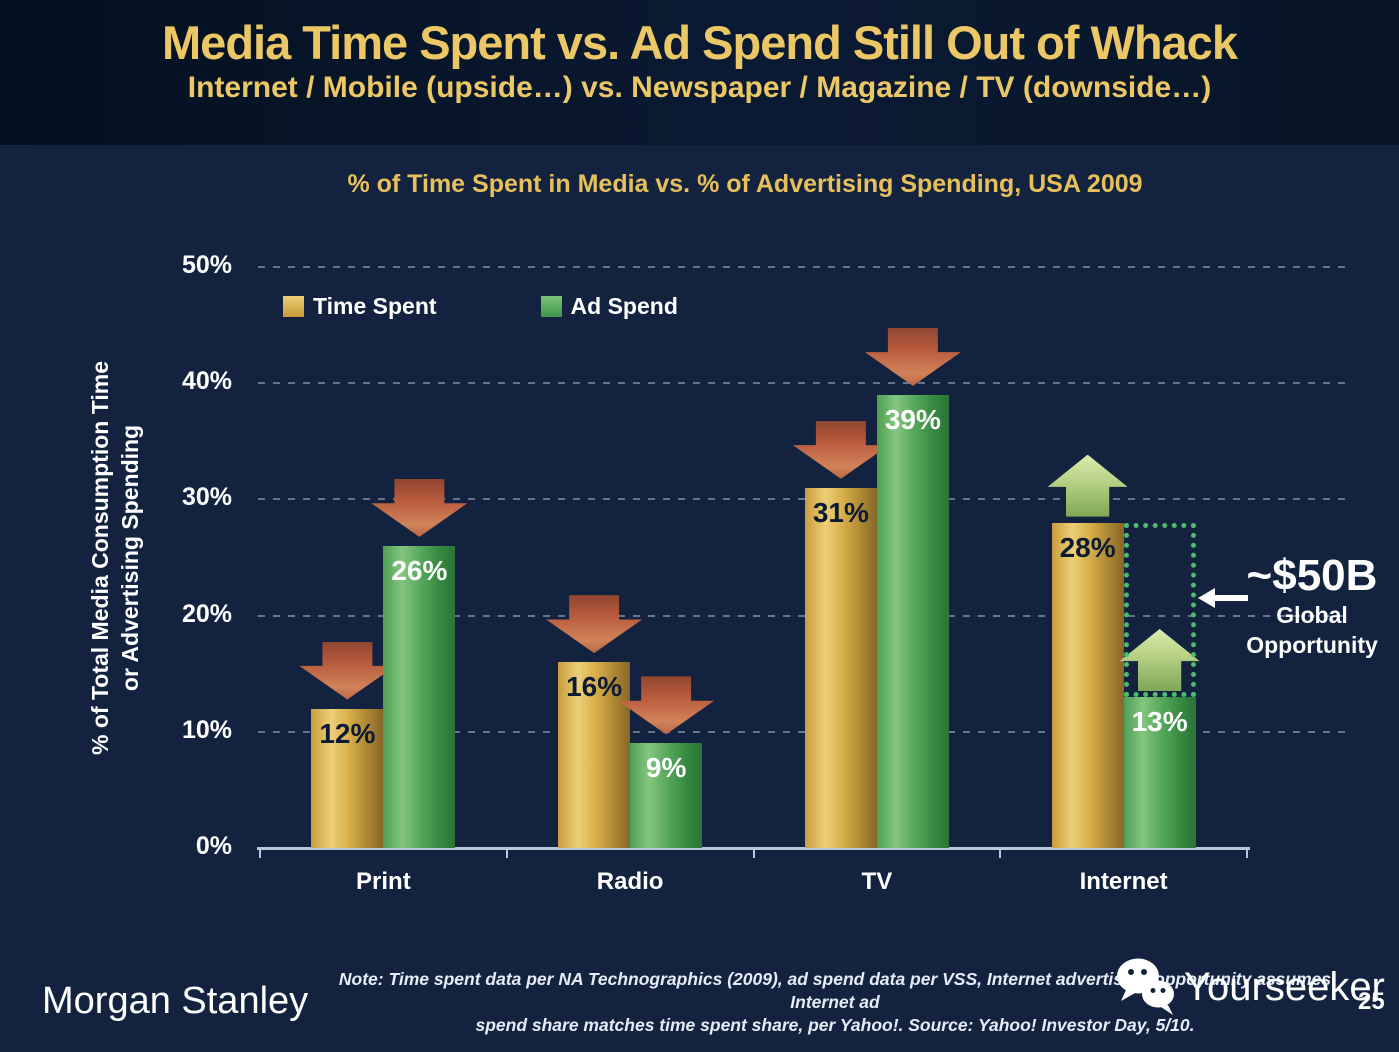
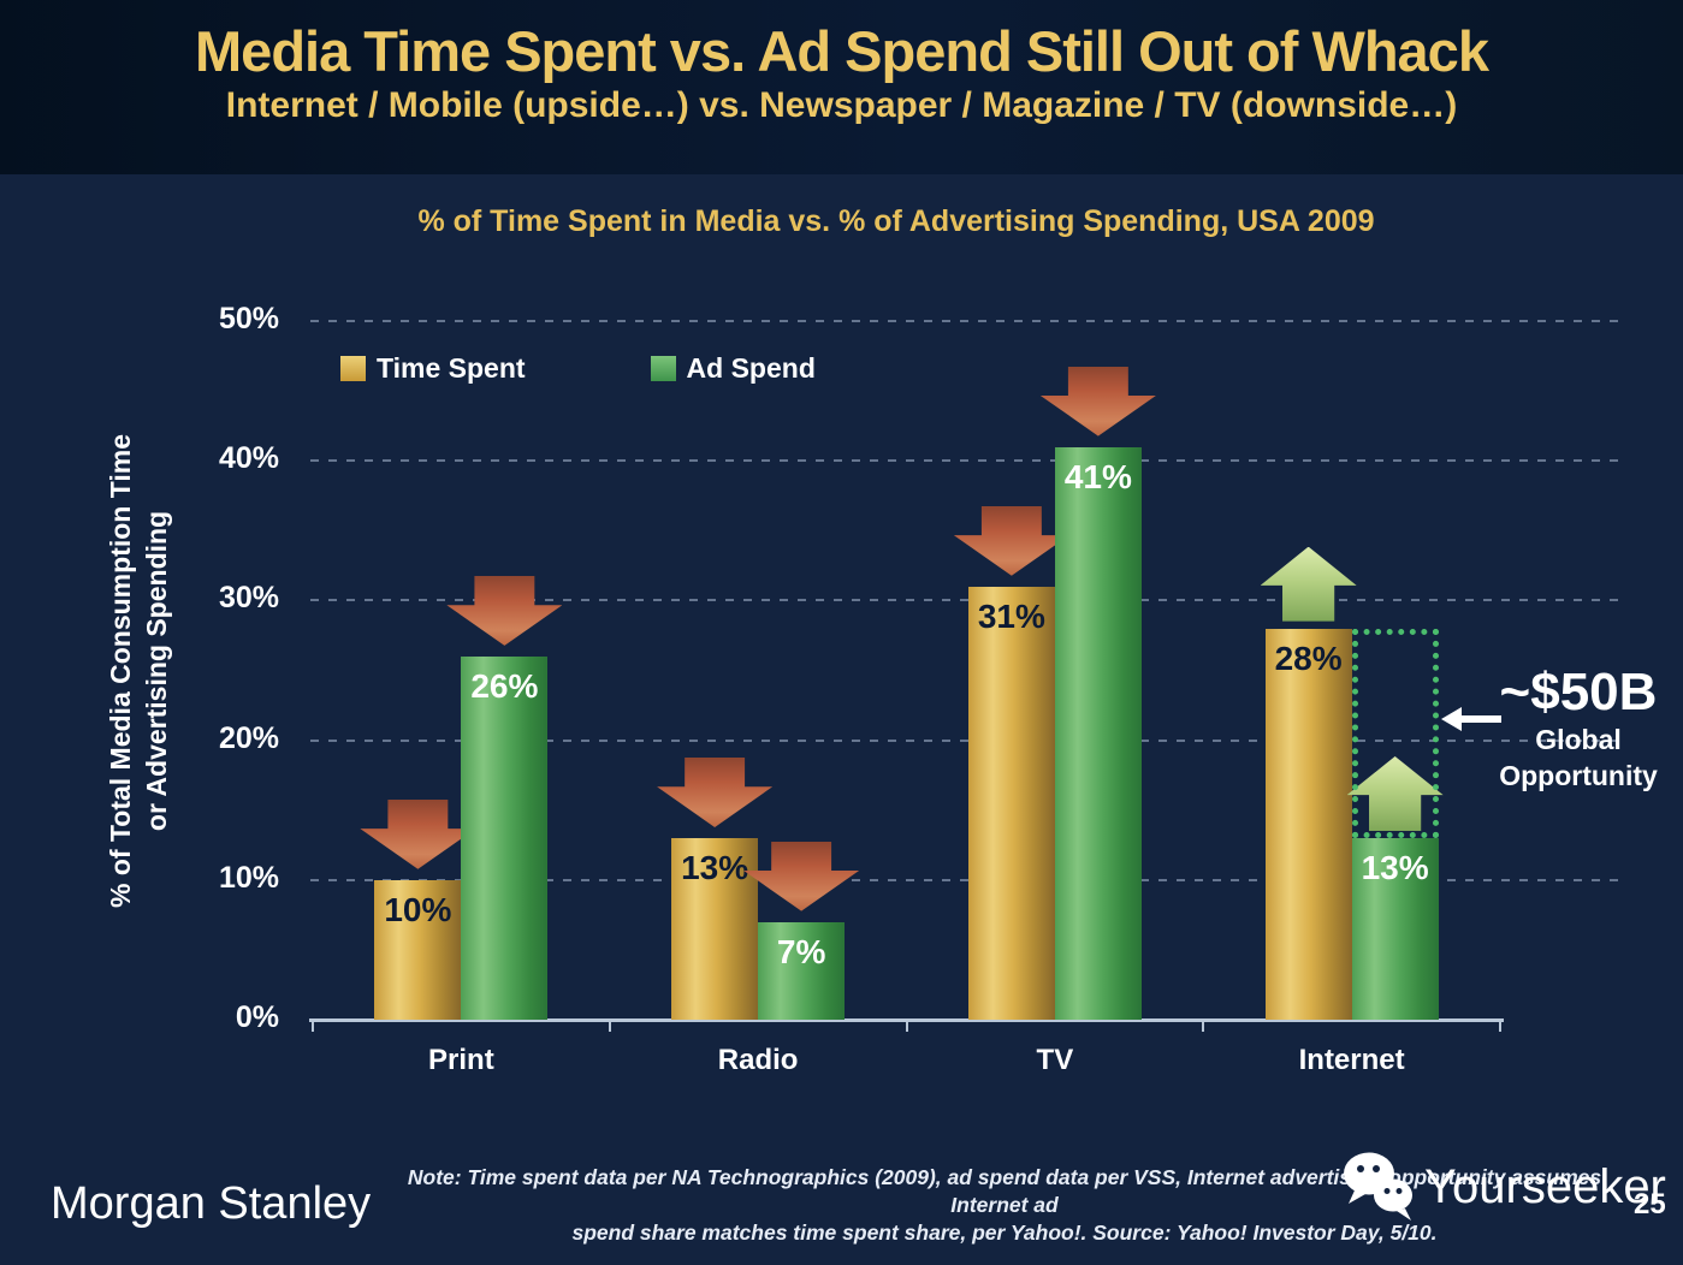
Time Spent/Print: 12% -> 10%
Time Spent/Radio: 16% -> 13%
Ad Spend/Radio: 9% -> 7%
Ad Spend/TV: 39% -> 41%
